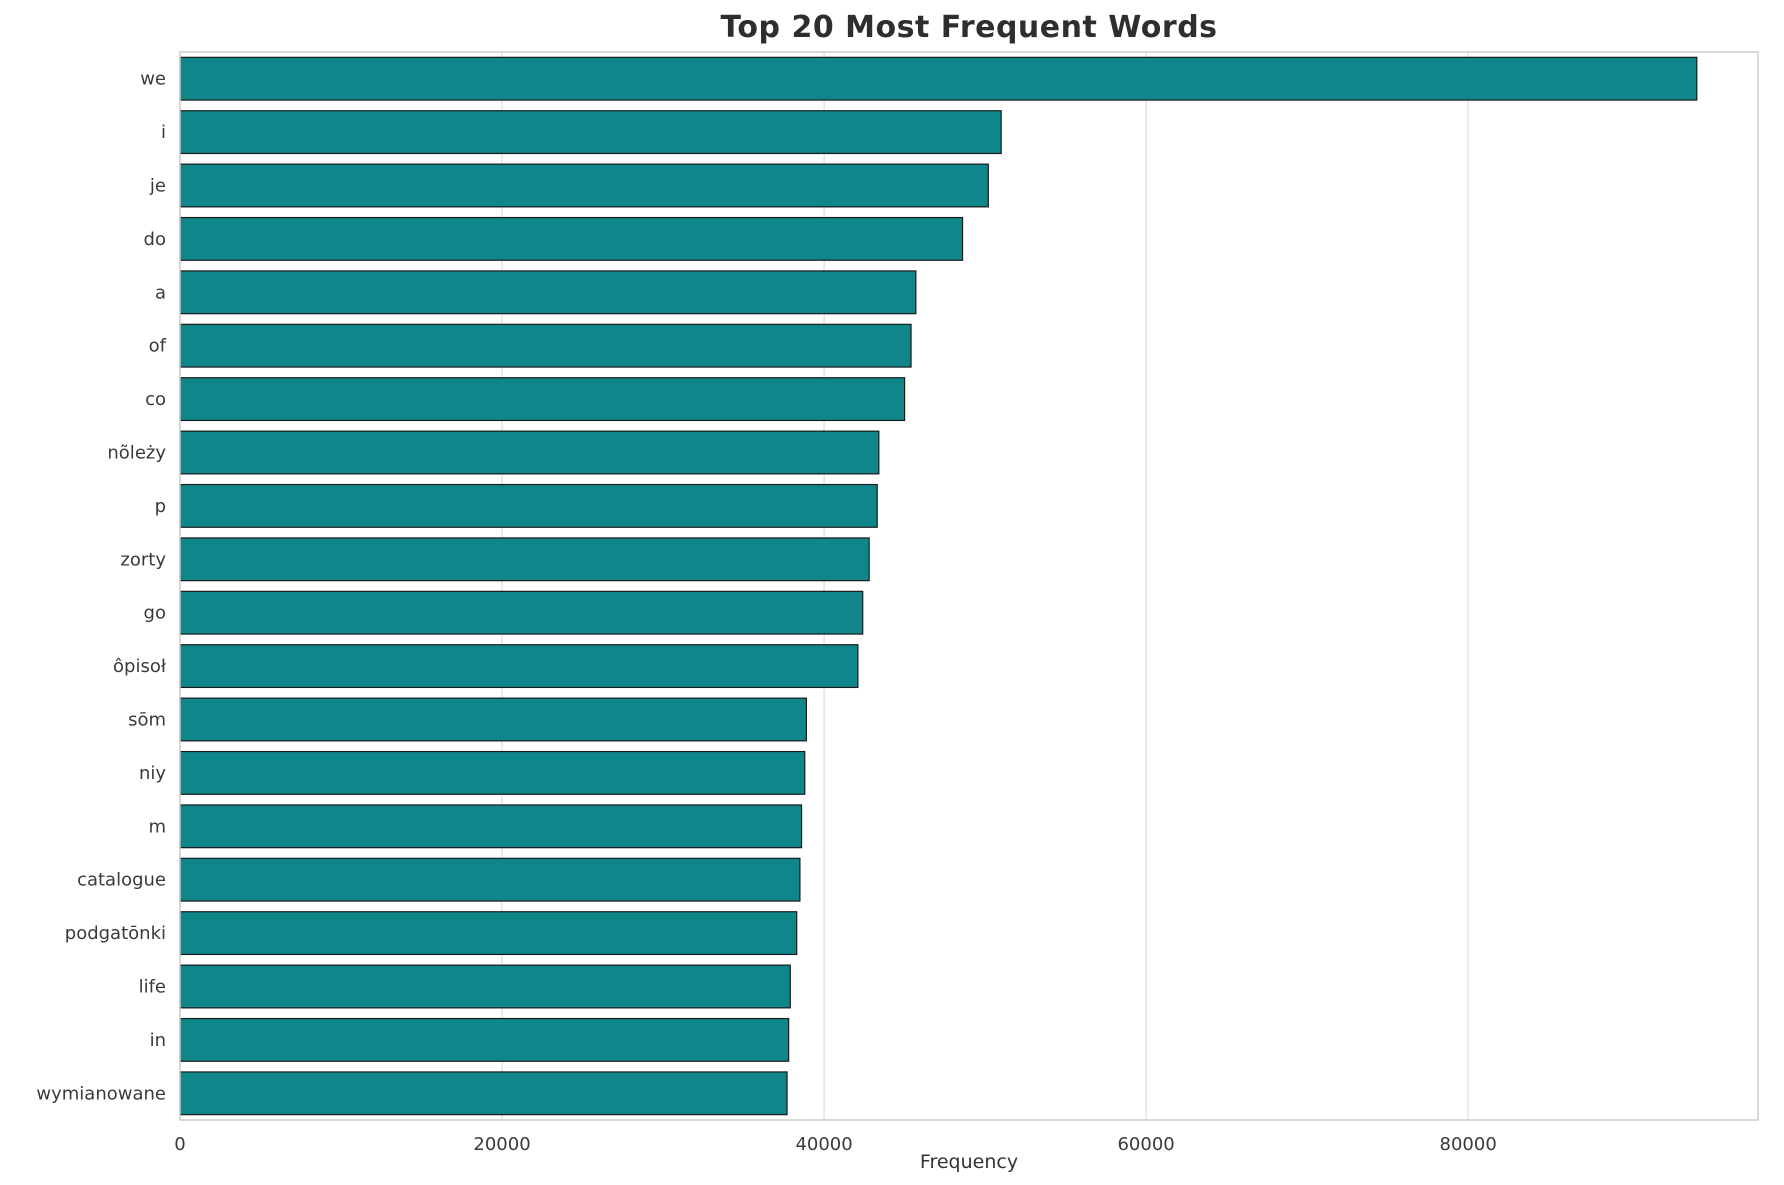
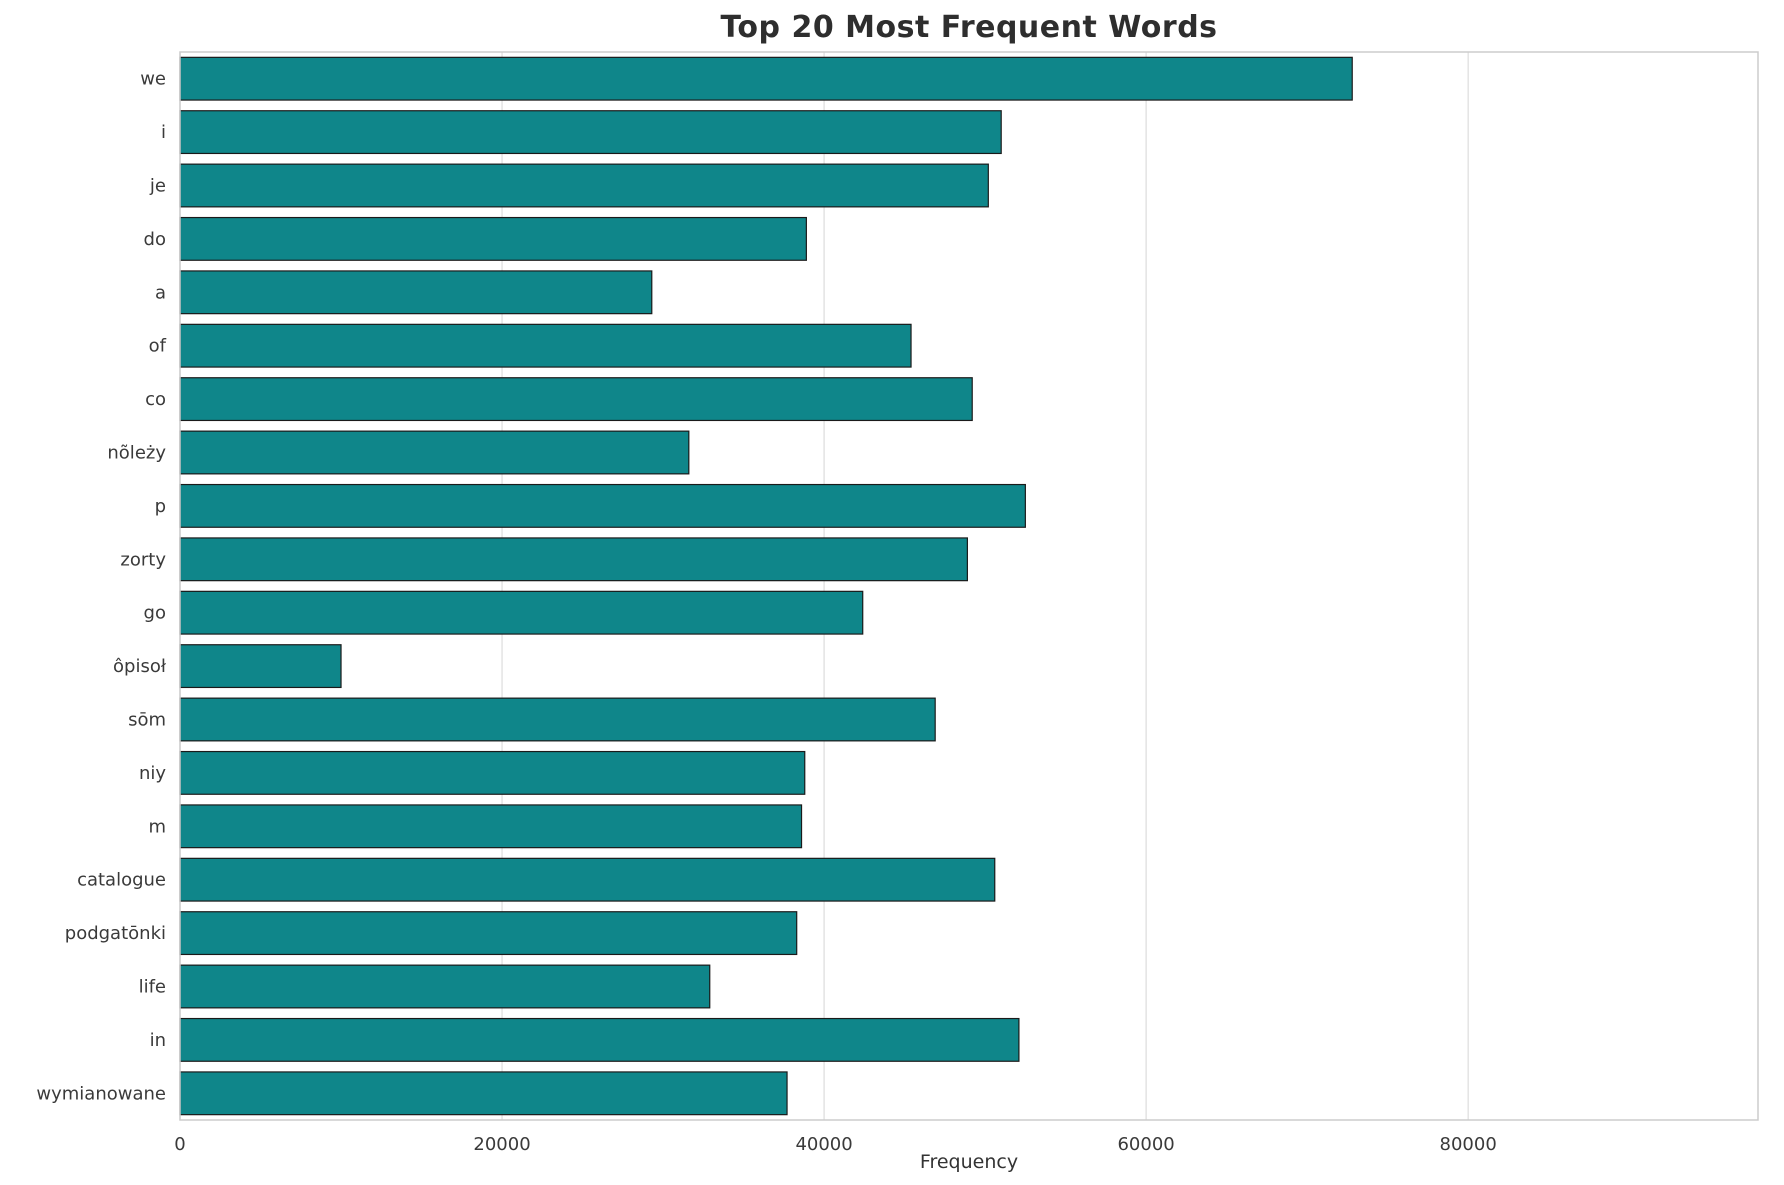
we: 94200 -> 72800
do: 48600 -> 38900
a: 45700 -> 29300
co: 45000 -> 49200
nõleży: 43400 -> 31600
p: 43300 -> 52500
zorty: 42800 -> 48900
ôpisoł: 42100 -> 10000
sōm: 38900 -> 46900
catalogue: 38500 -> 50600
life: 37900 -> 32900
in: 37800 -> 52100
